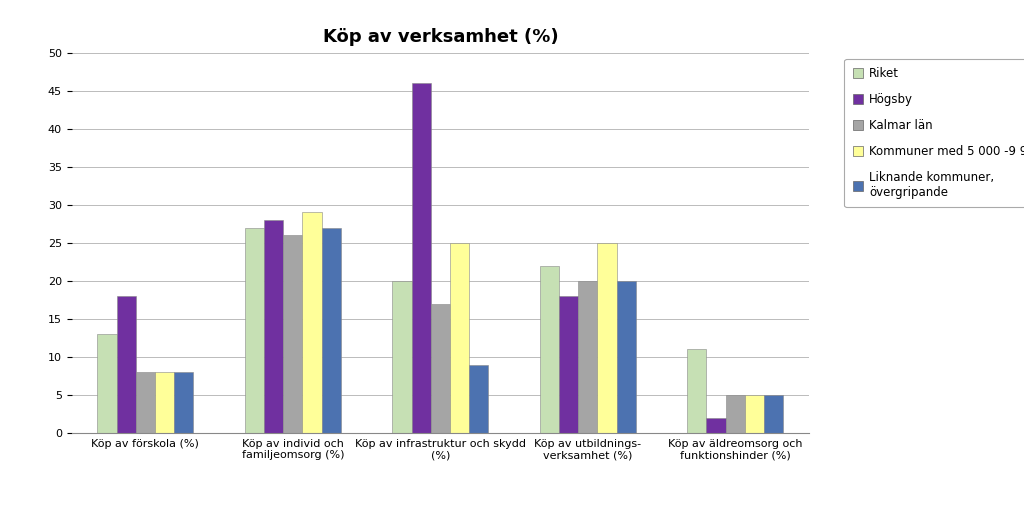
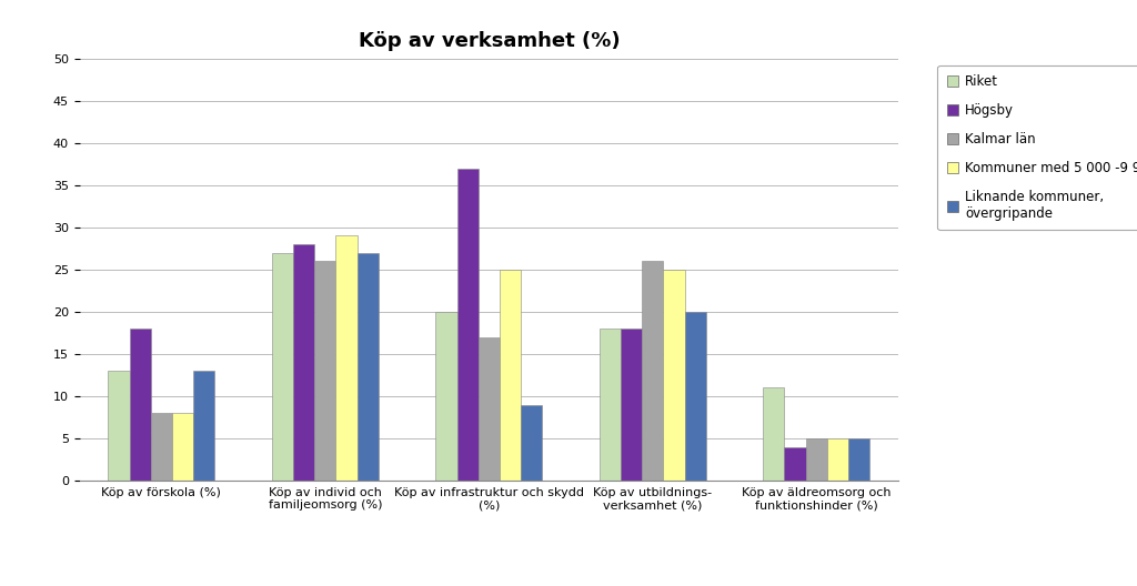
Liknande kommuner, övergripande/Köp av förskola (%): 8 -> 13
Högsby/Köp av infrastruktur och skydd (%): 46 -> 37
Riket/Köp av utbildnings- verksamhet (%): 22 -> 18
Kalmar län/Köp av utbildnings- verksamhet (%): 20 -> 26
Högsby/Köp av äldreomsorg och funktionshinder (%): 2 -> 4
